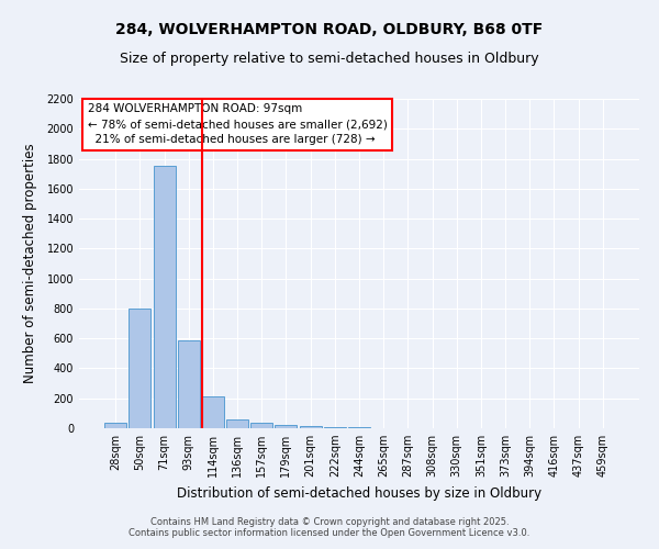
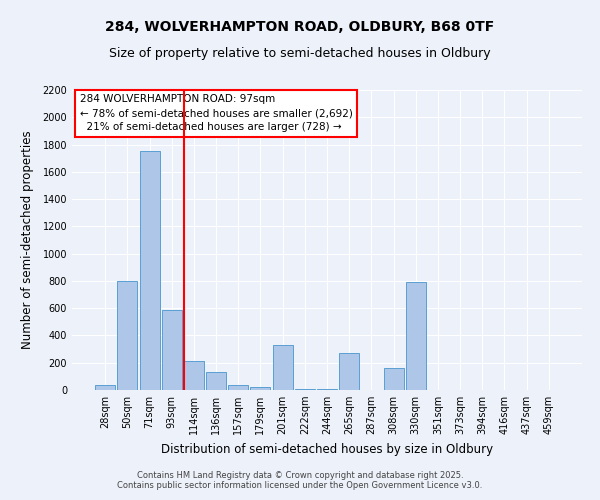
136sqm: 60 -> 130
201sqm: 20 -> 330
265sqm: 0 -> 270
308sqm: 0 -> 160
330sqm: 0 -> 790
